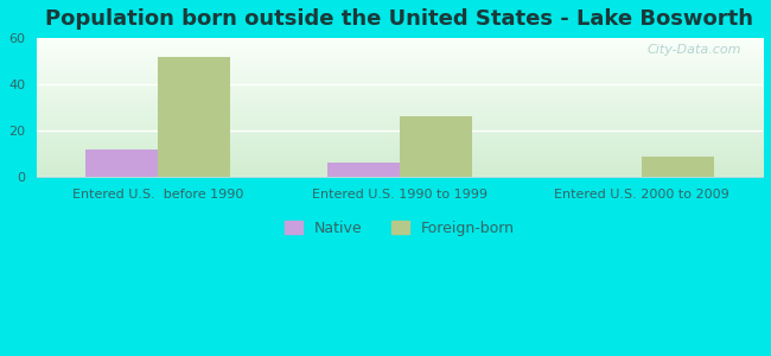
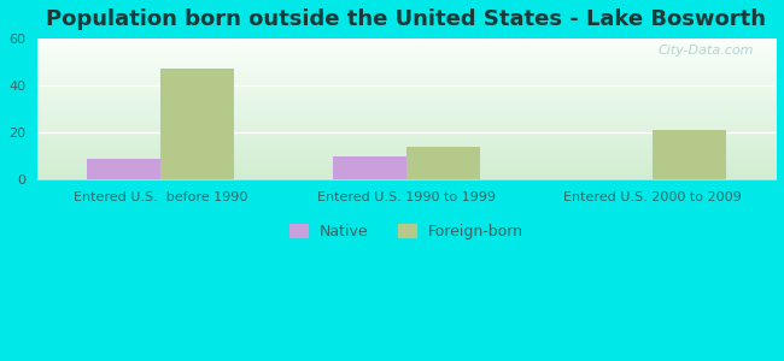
Native/Entered U.S. before 1990: 12 -> 9
Foreign-born/Entered U.S. before 1990: 52 -> 47
Native/Entered U.S. 1990 to 1999: 6 -> 10
Foreign-born/Entered U.S. 1990 to 1999: 26 -> 14
Foreign-born/Entered U.S. 2000 to 2009: 9 -> 21
